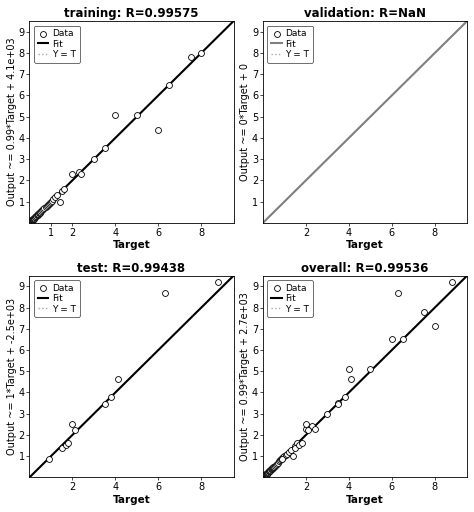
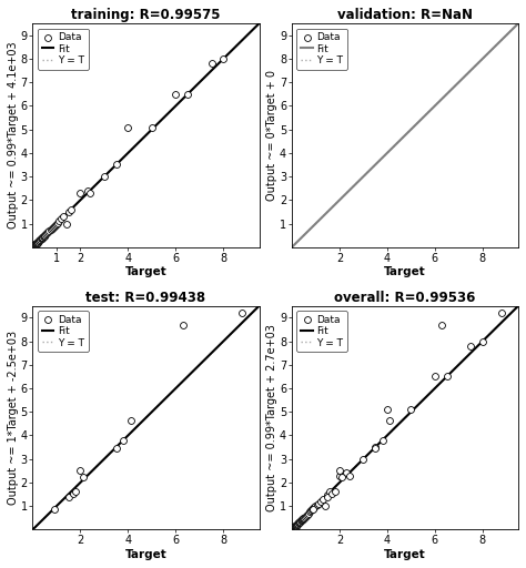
training: R=0.99575/Data/6: 4.35 -> 6.50
overall: R=0.99536/Data/8: 7.15 -> 8.00
